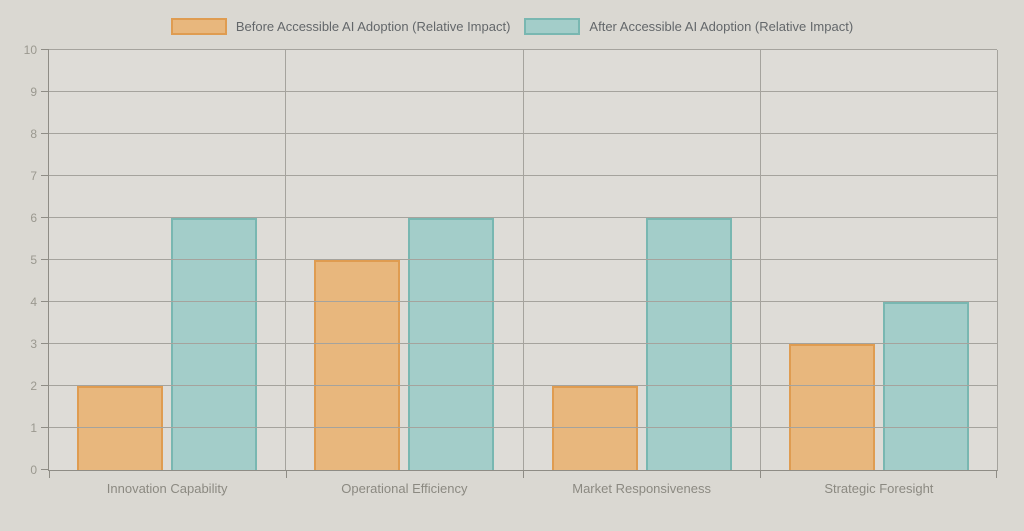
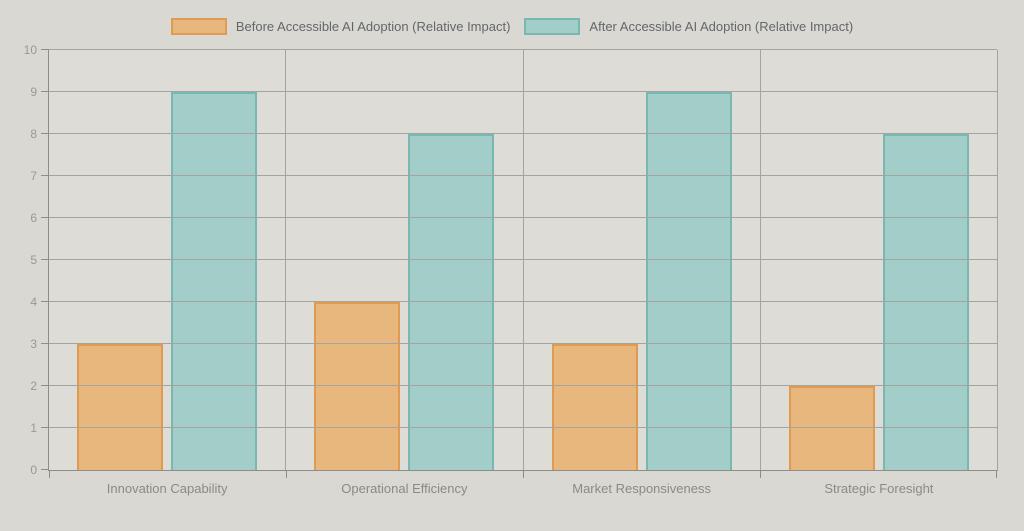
Before Accessible AI Adoption (Relative Impact)/Innovation Capability: 2 -> 3
After Accessible AI Adoption (Relative Impact)/Innovation Capability: 6 -> 9
Before Accessible AI Adoption (Relative Impact)/Operational Efficiency: 5 -> 4
After Accessible AI Adoption (Relative Impact)/Operational Efficiency: 6 -> 8
Before Accessible AI Adoption (Relative Impact)/Market Responsiveness: 2 -> 3
After Accessible AI Adoption (Relative Impact)/Market Responsiveness: 6 -> 9
Before Accessible AI Adoption (Relative Impact)/Strategic Foresight: 3 -> 2
After Accessible AI Adoption (Relative Impact)/Strategic Foresight: 4 -> 8
